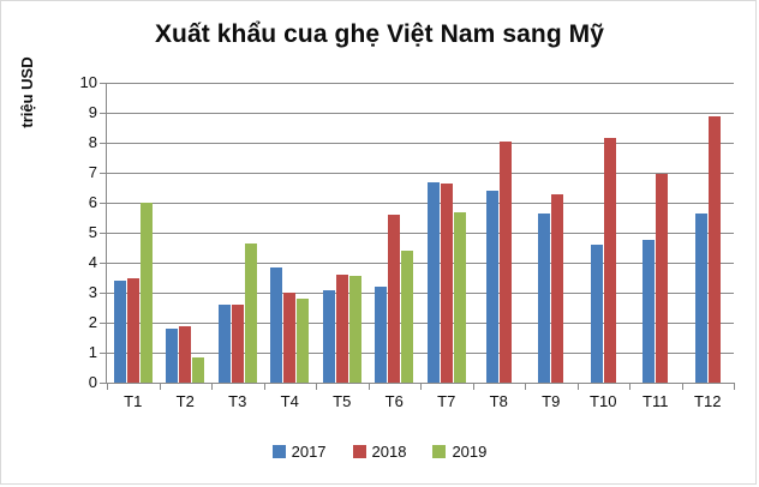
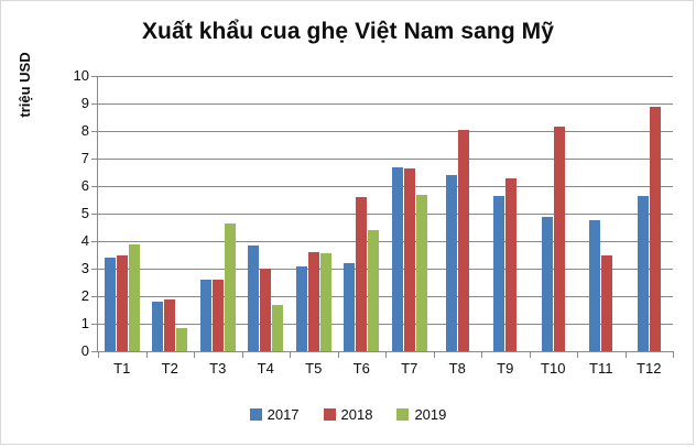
2019/T1: 6.0 -> 3.9
2019/T4: 2.8 -> 1.7
2017/T10: 4.6 -> 4.9
2018/T11: 7.0 -> 3.5
